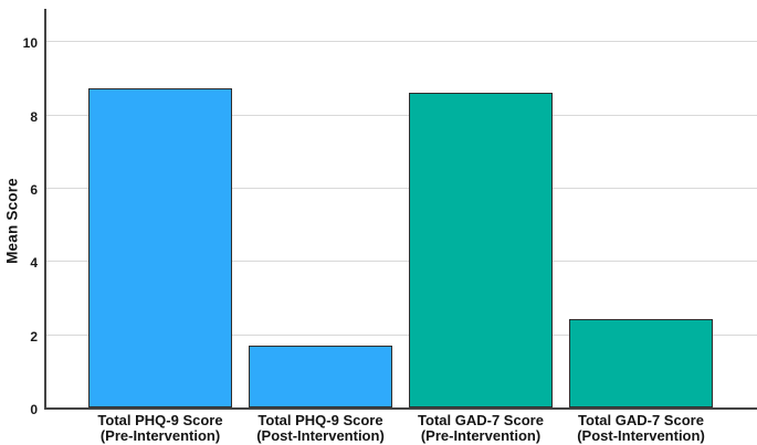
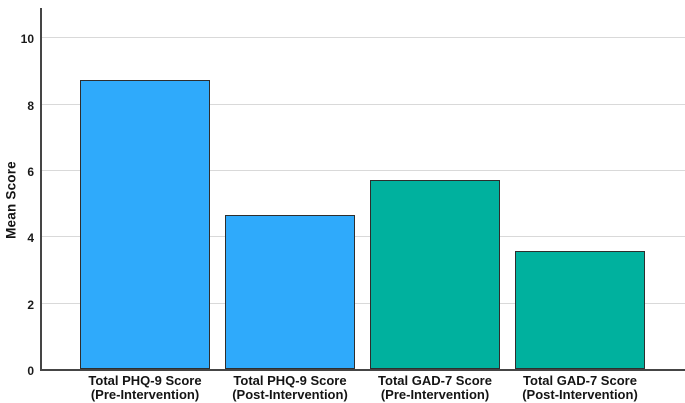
Total PHQ-9 Score (Post-Intervention): 1.7 -> 4.7
Total GAD-7 Score (Pre-Intervention): 8.6 -> 5.7
Total GAD-7 Score (Post-Intervention): 2.4 -> 3.5
